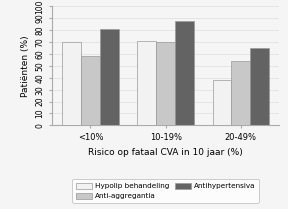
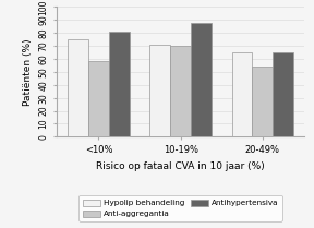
Hypolip behandeling/<10%: 70 -> 75
Hypolip behandeling/20-49%: 38 -> 65
